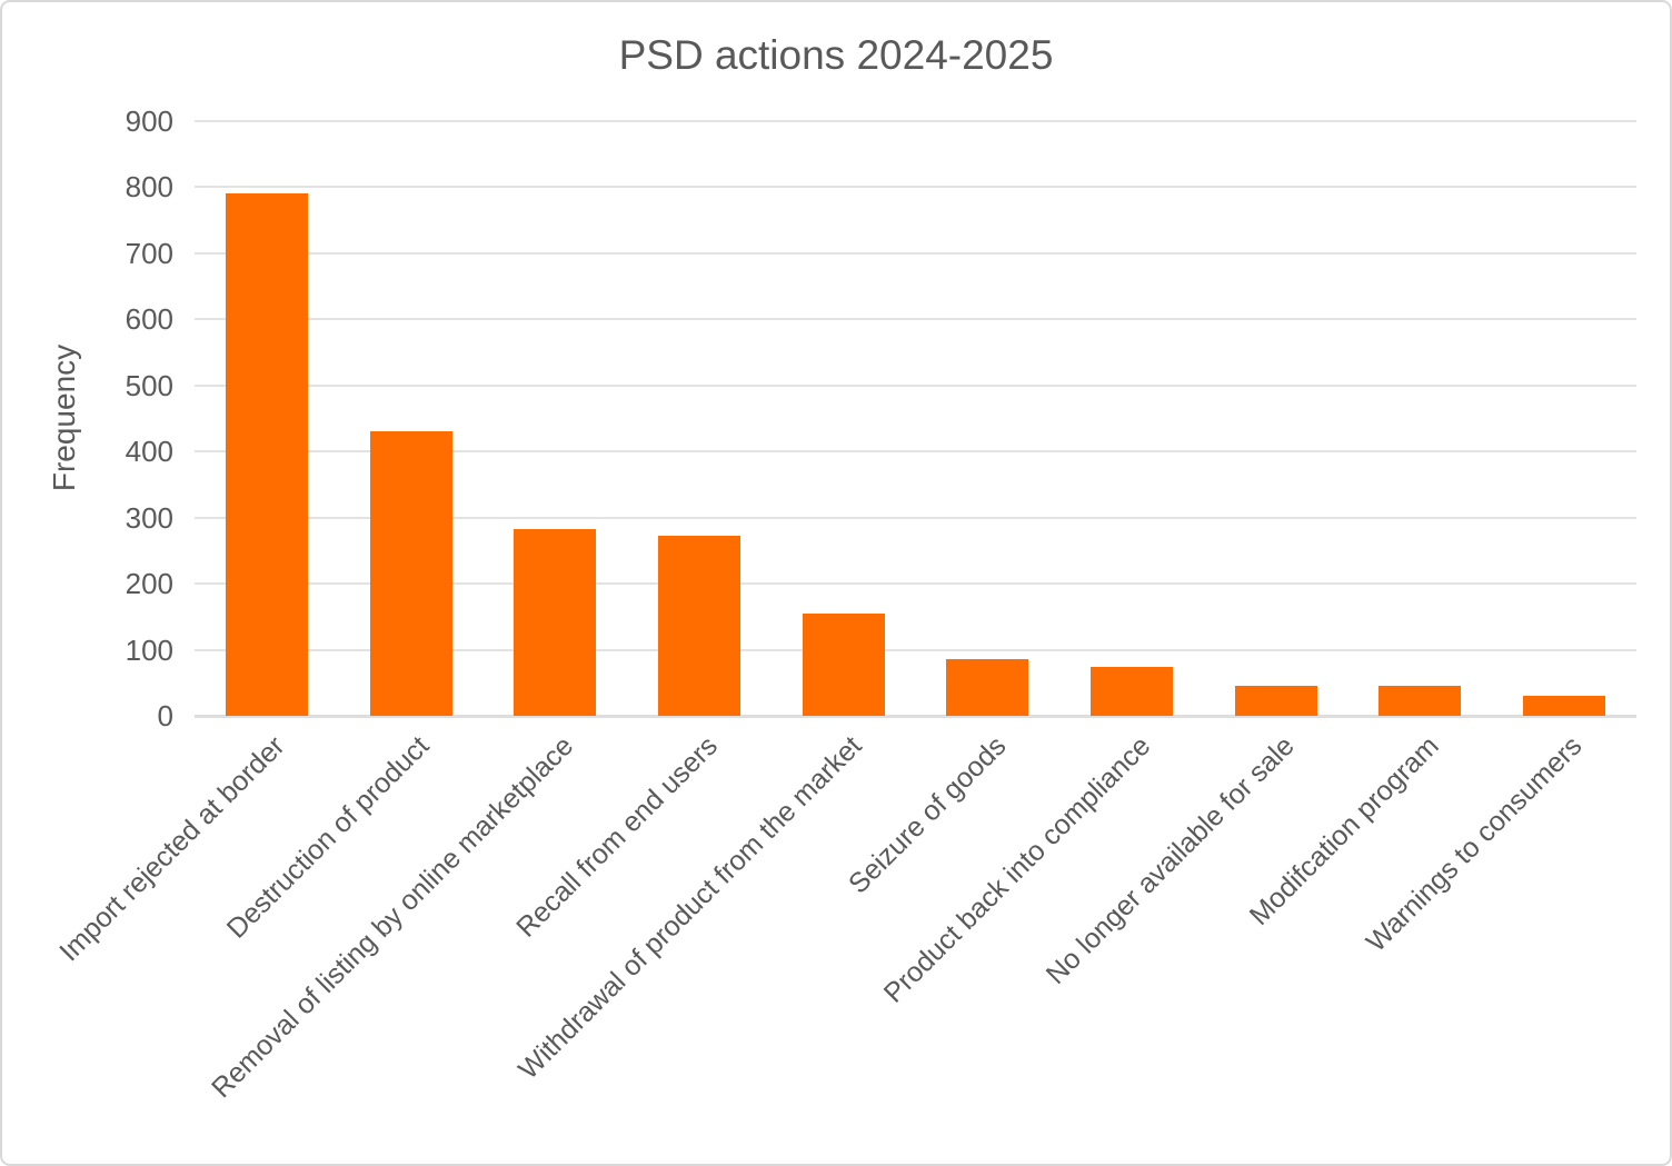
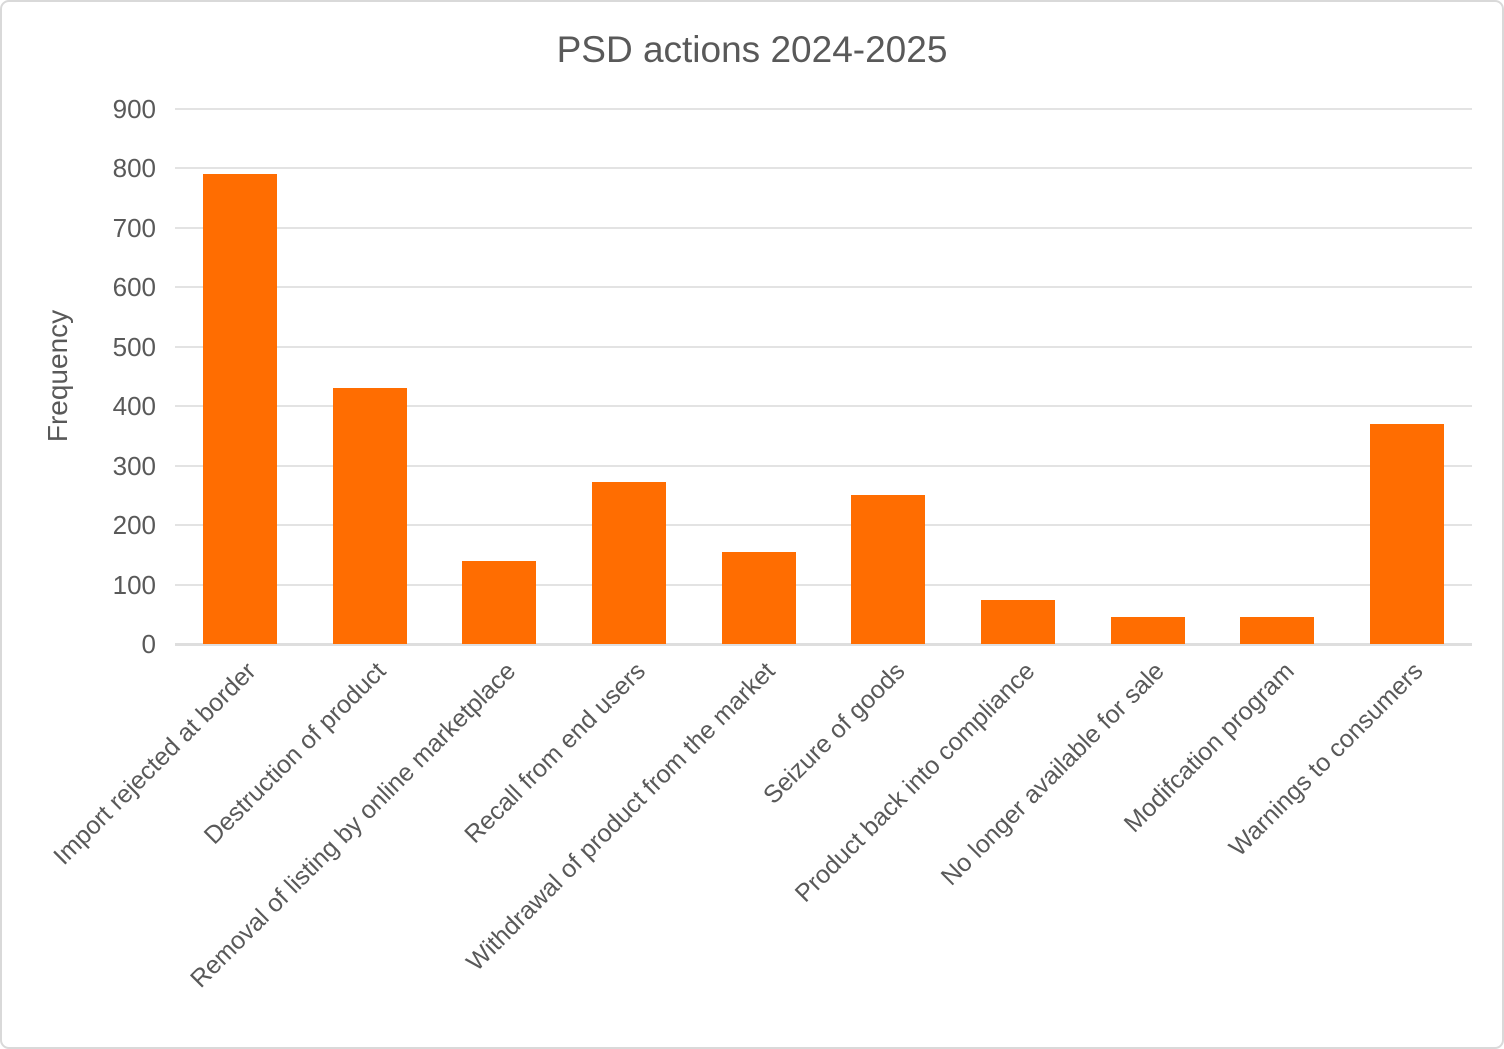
Removal of listing by online marketplace: 280 -> 140
Seizure of goods: 80 -> 250
Warnings to consumers: 30 -> 370
